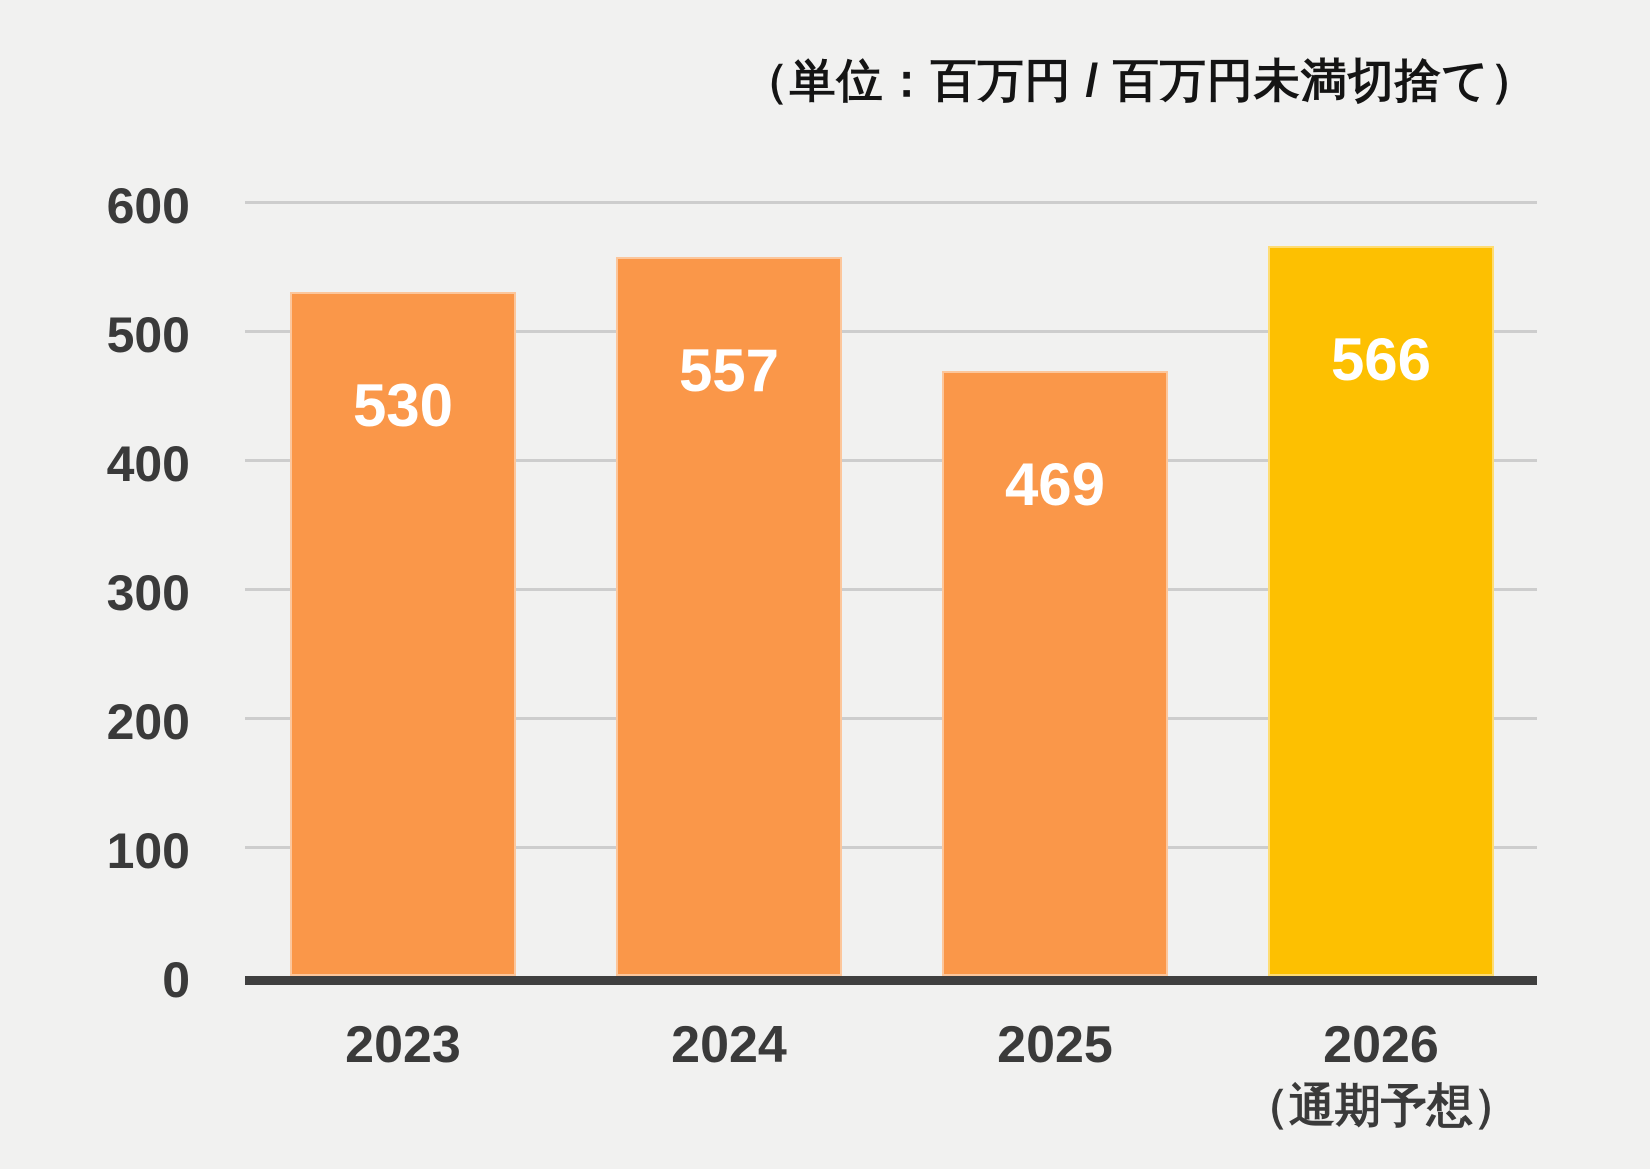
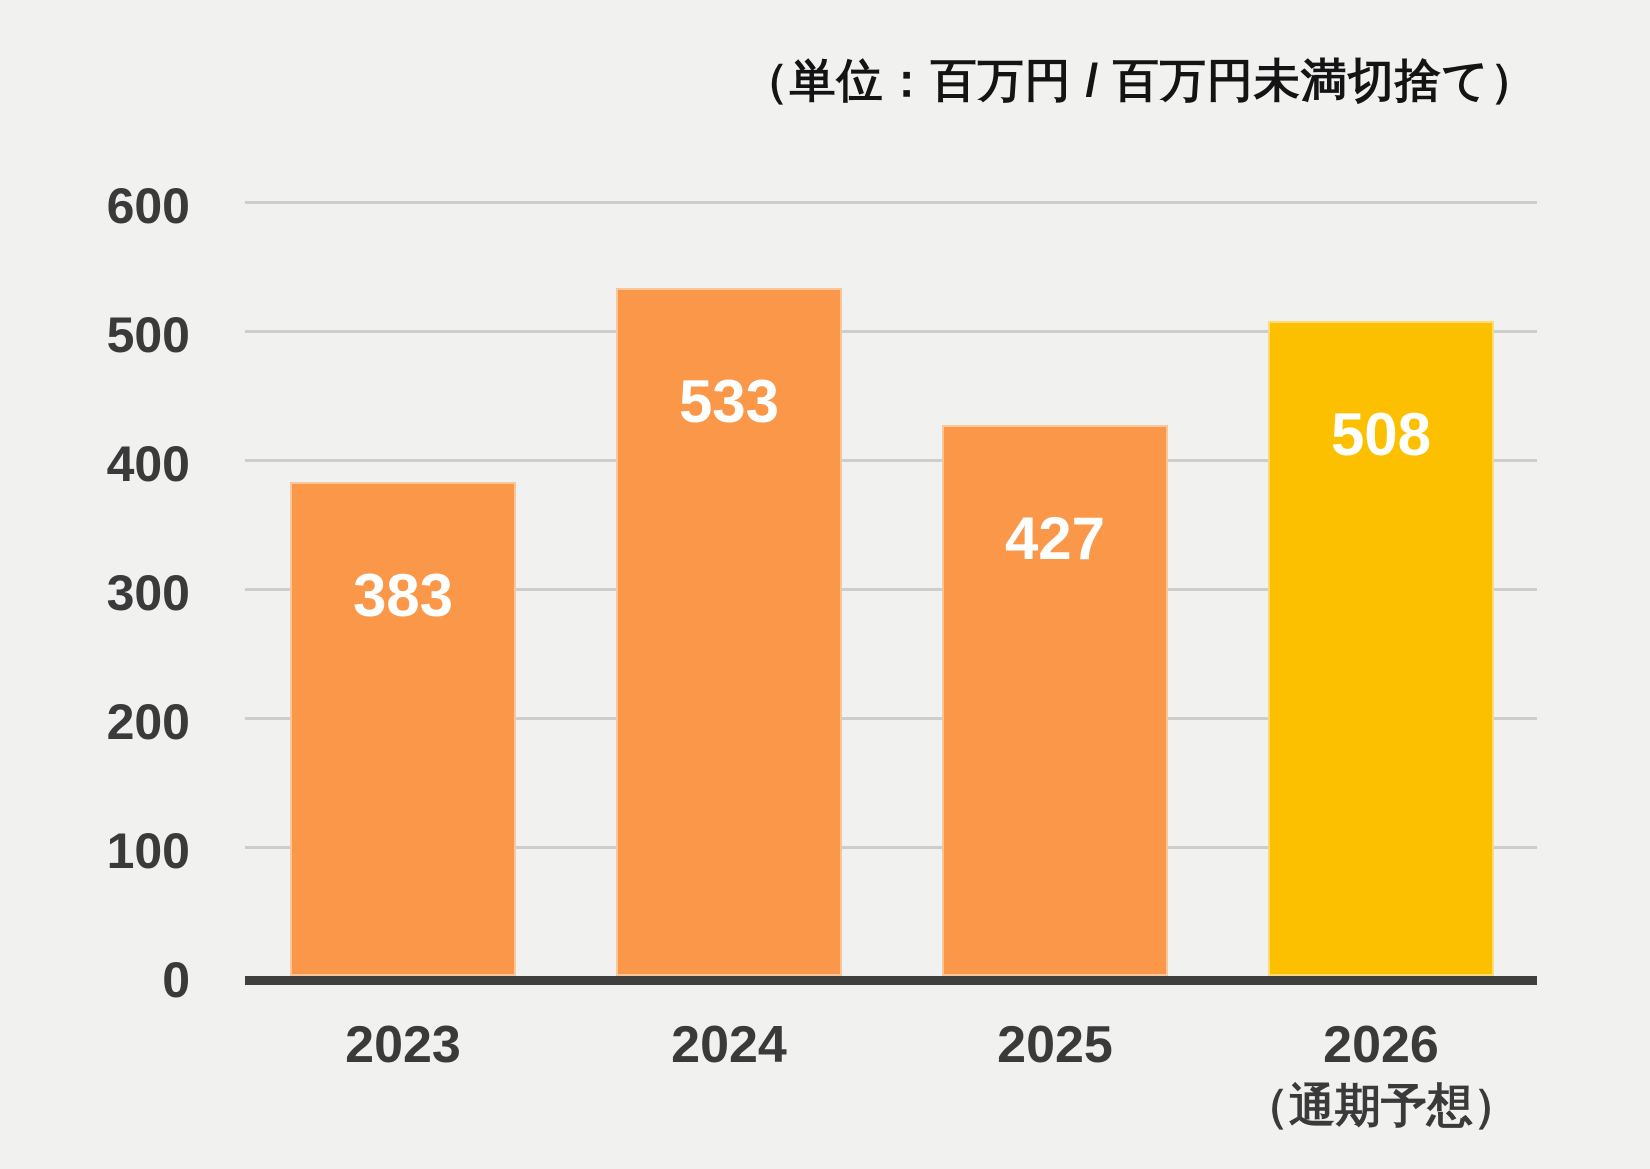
2023: 530 -> 383
2024: 557 -> 533
2025: 469 -> 427
2026: 566 -> 508
